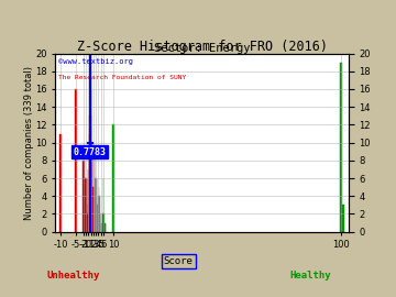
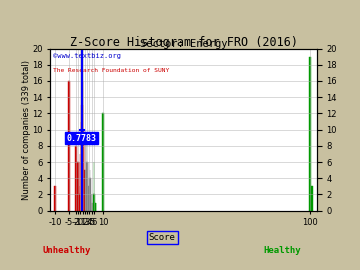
-10: 11 -> 3
